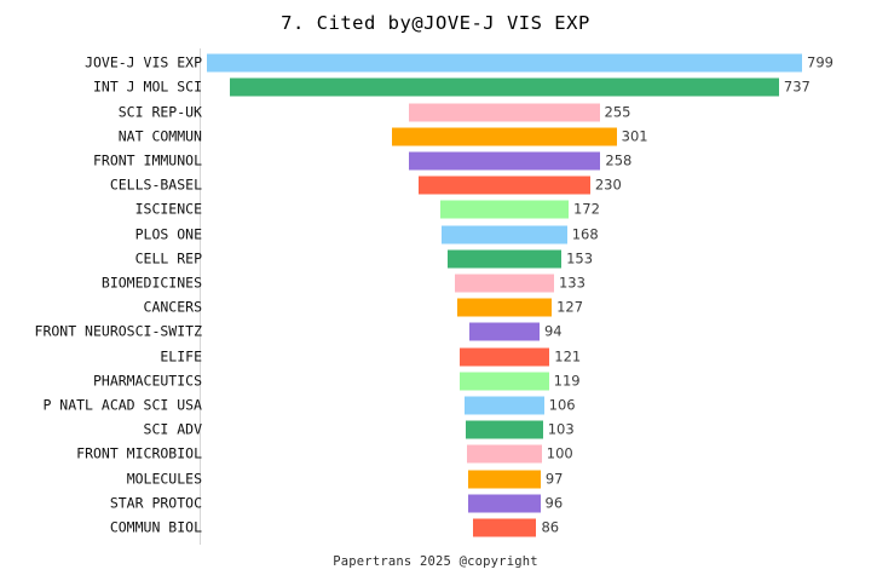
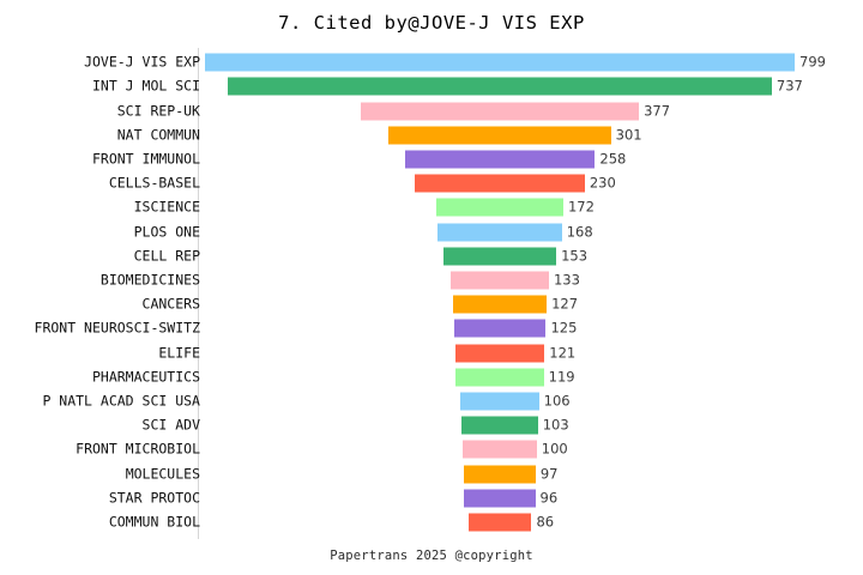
SCI REP-UK: 255 -> 377
FRONT NEUROSCI-SWITZ: 94 -> 125
